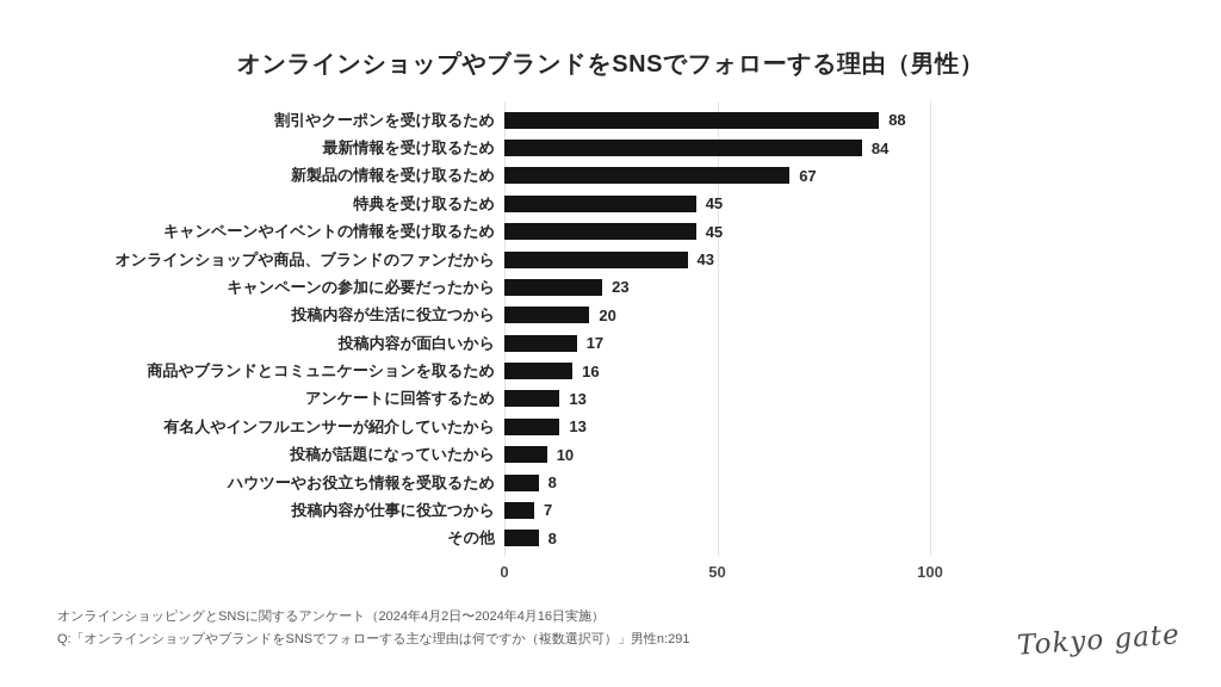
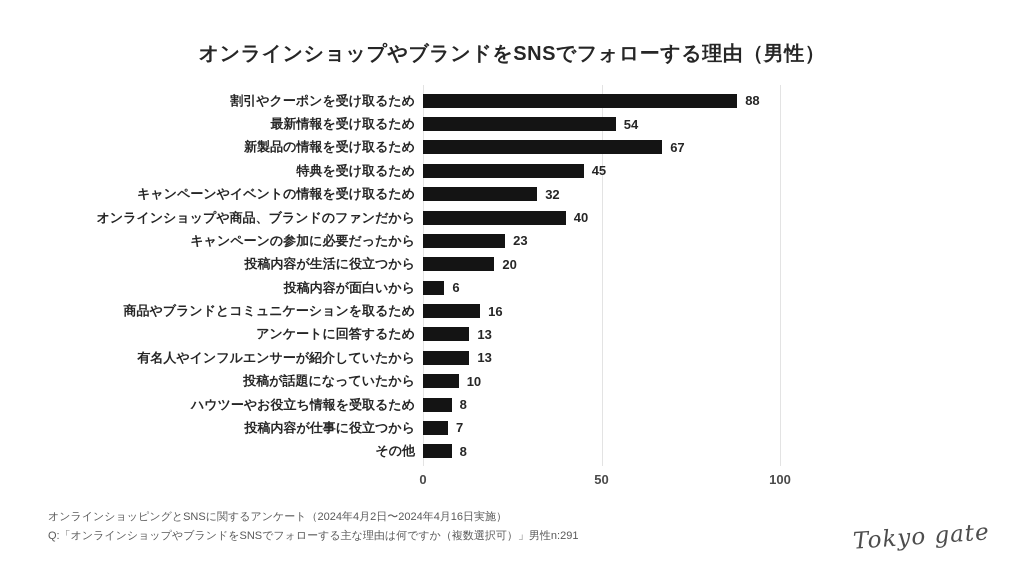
最新情報を受け取るため: 84 -> 54
キャンペーンやイベントの情報を受け取るため: 45 -> 32
オンラインショップや商品、ブランドのファンだから: 43 -> 40
投稿内容が面白いから: 17 -> 6
